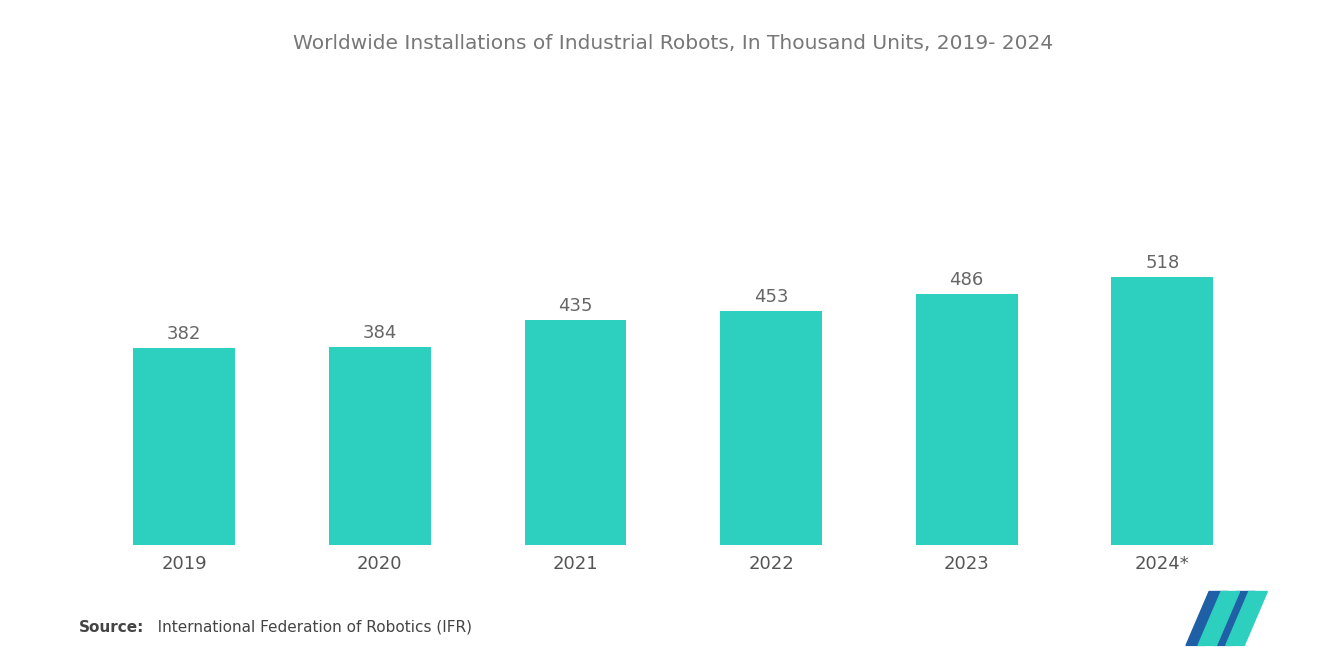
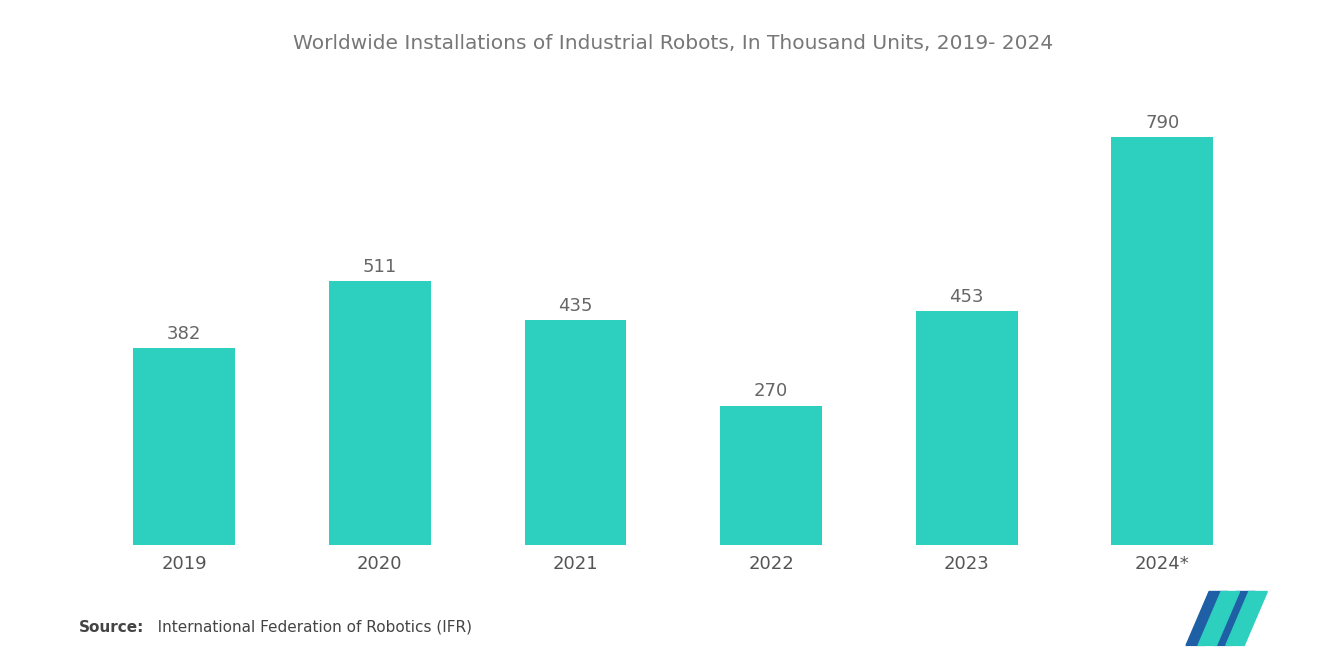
2020: 384 -> 511
2022: 453 -> 270
2023: 486 -> 453
2024*: 518 -> 790
